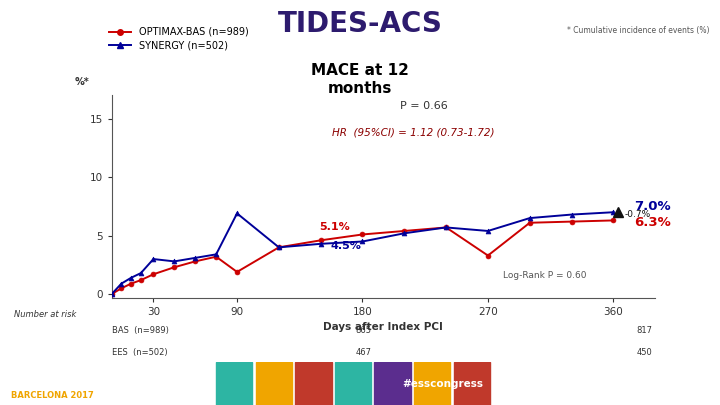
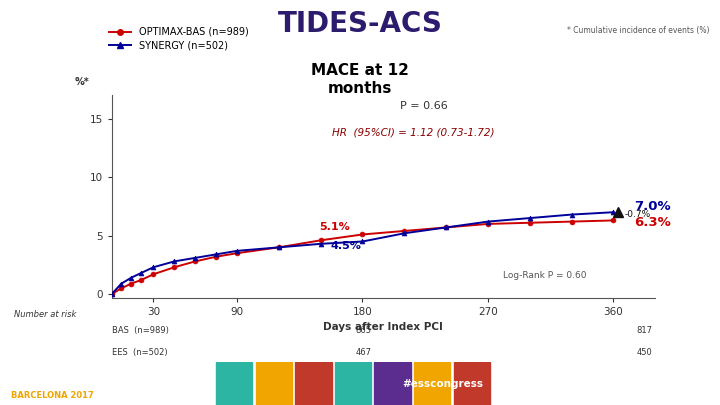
SYNERGY (n=502)/30: 3.0 -> 2.3
OPTIMAX-BAS (n=989)/90: 1.9 -> 3.5
SYNERGY (n=502)/90: 6.9 -> 3.7
OPTIMAX-BAS (n=989)/270: 3.3 -> 6.0
SYNERGY (n=502)/270: 5.4 -> 6.2
